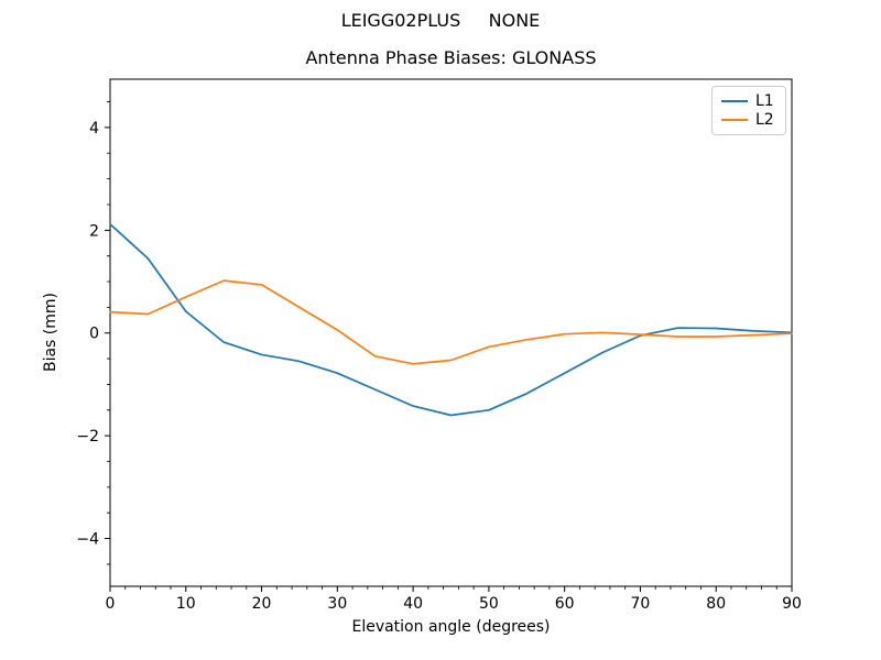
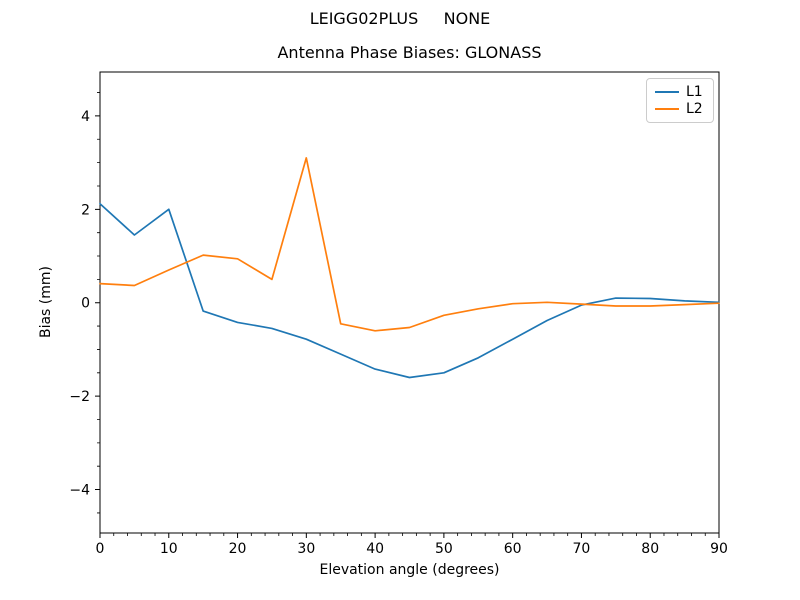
L1/10: 0.4 -> 2.0
L2/30: 0.1 -> 3.1
